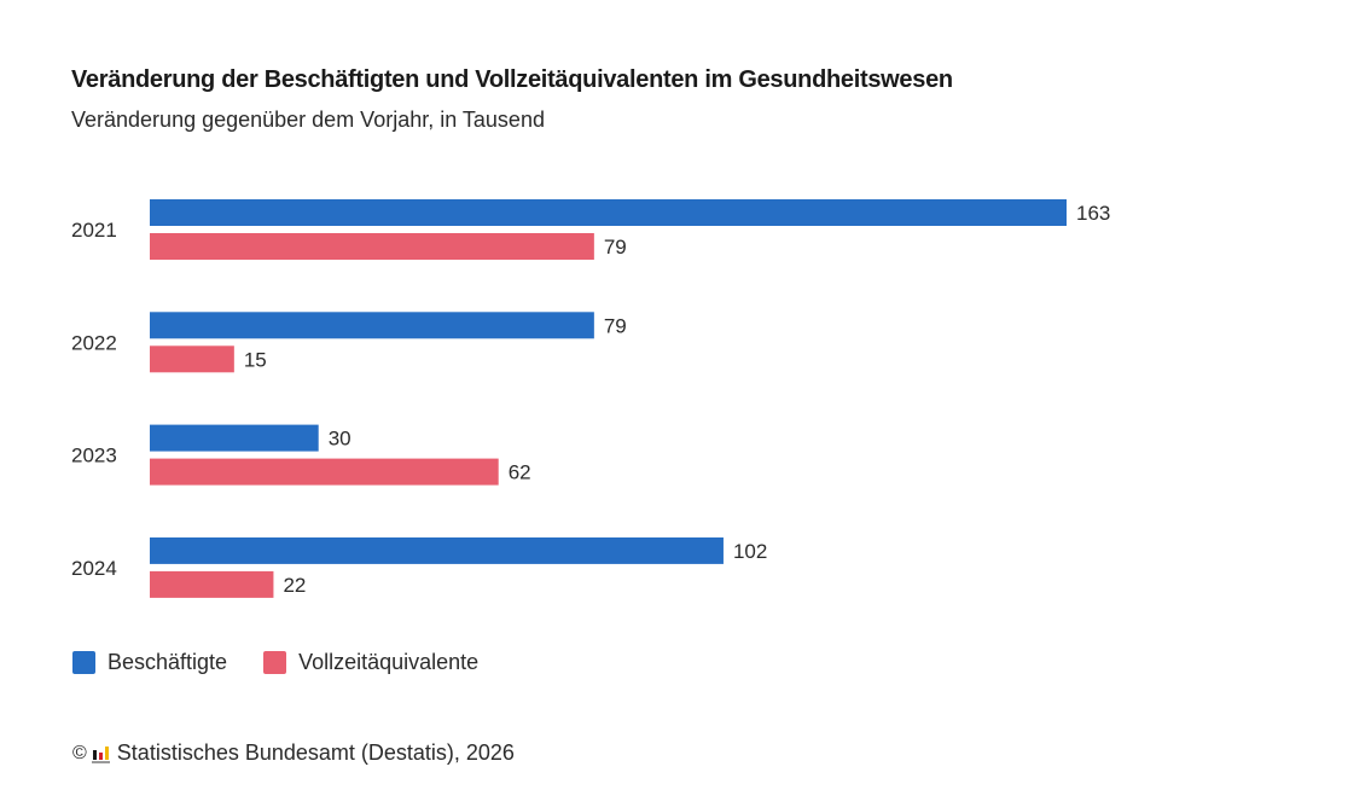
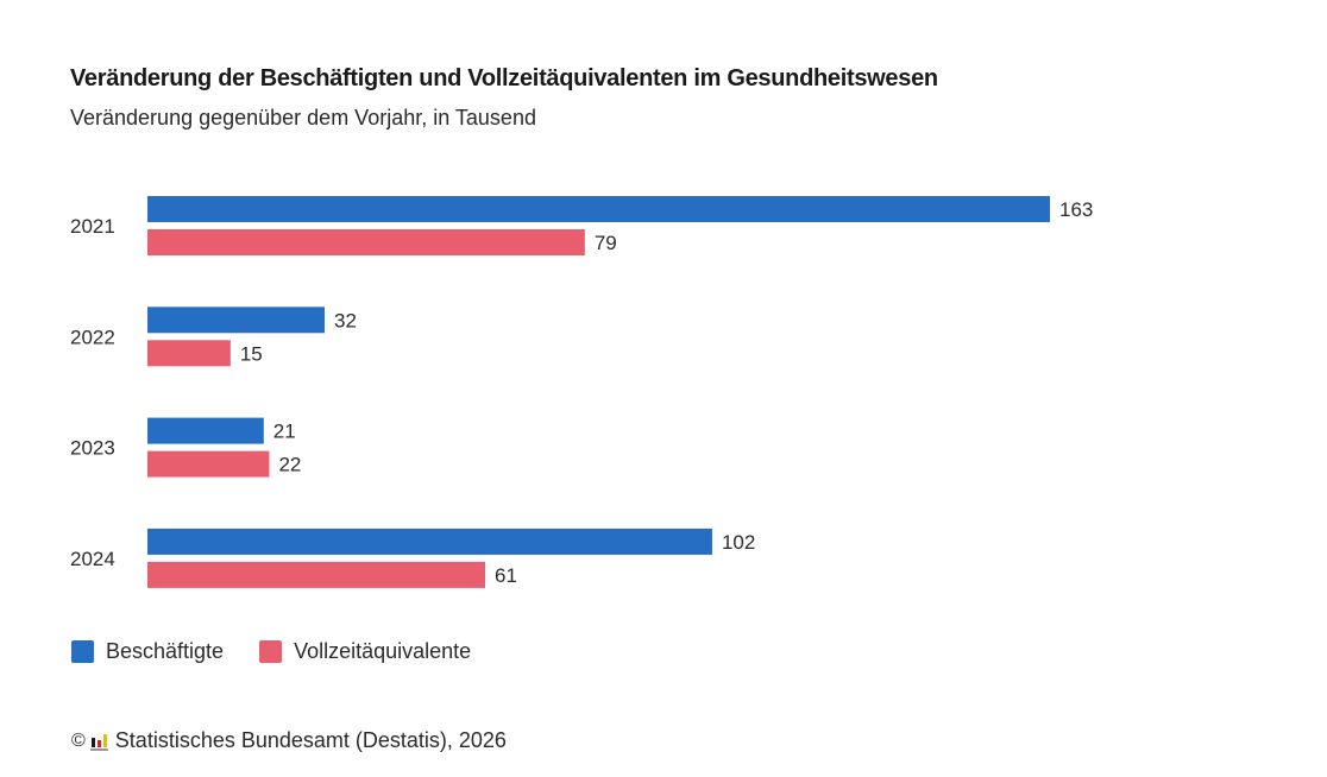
Beschäftigte/2022: 79 -> 32
Beschäftigte/2023: 30 -> 21
Vollzeitäquivalente/2023: 62 -> 22
Vollzeitäquivalente/2024: 22 -> 61
